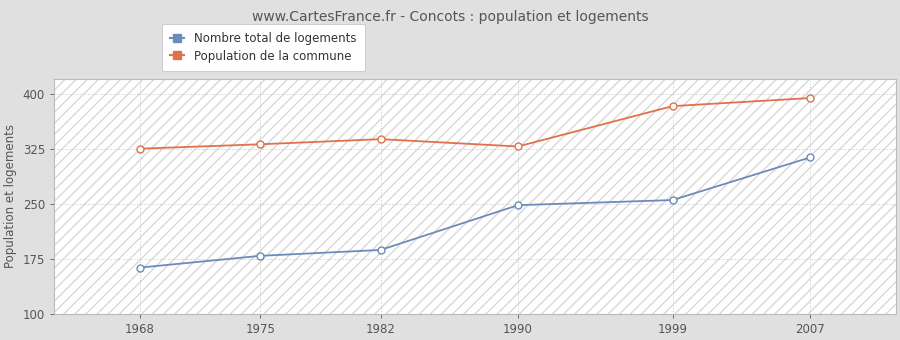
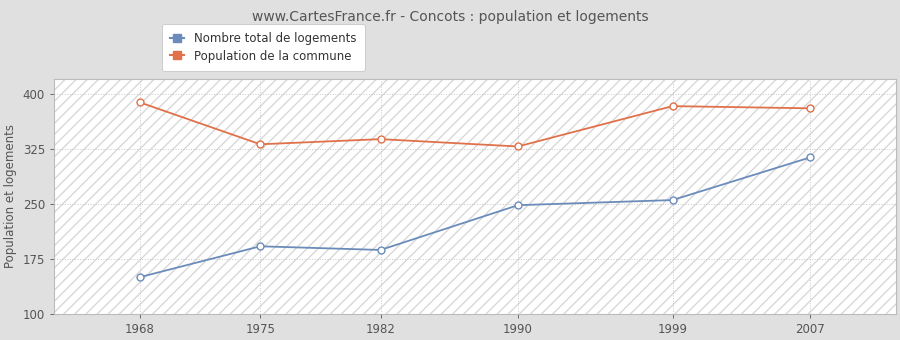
Nombre total de logements/1968: 163 -> 150
Population de la commune/1968: 325 -> 388
Nombre total de logements/1975: 179 -> 192
Population de la commune/2007: 394 -> 380
